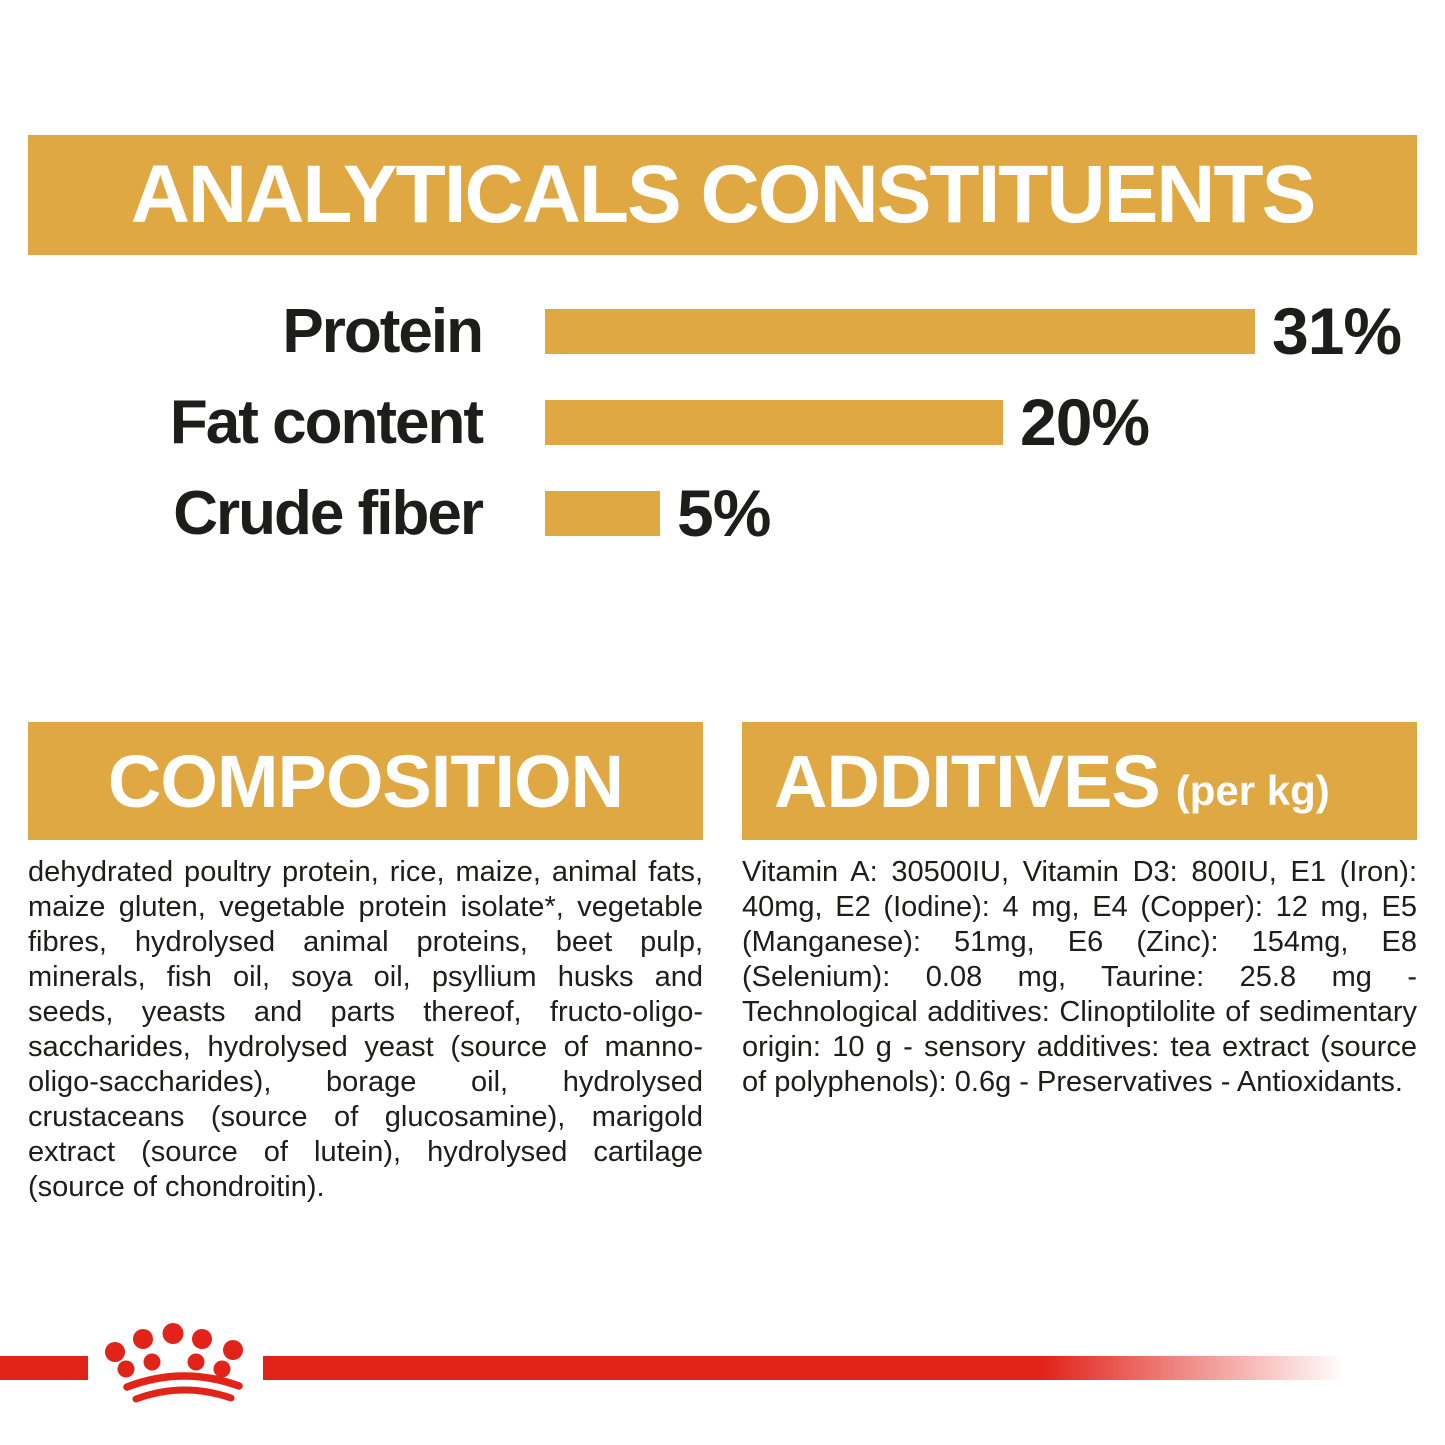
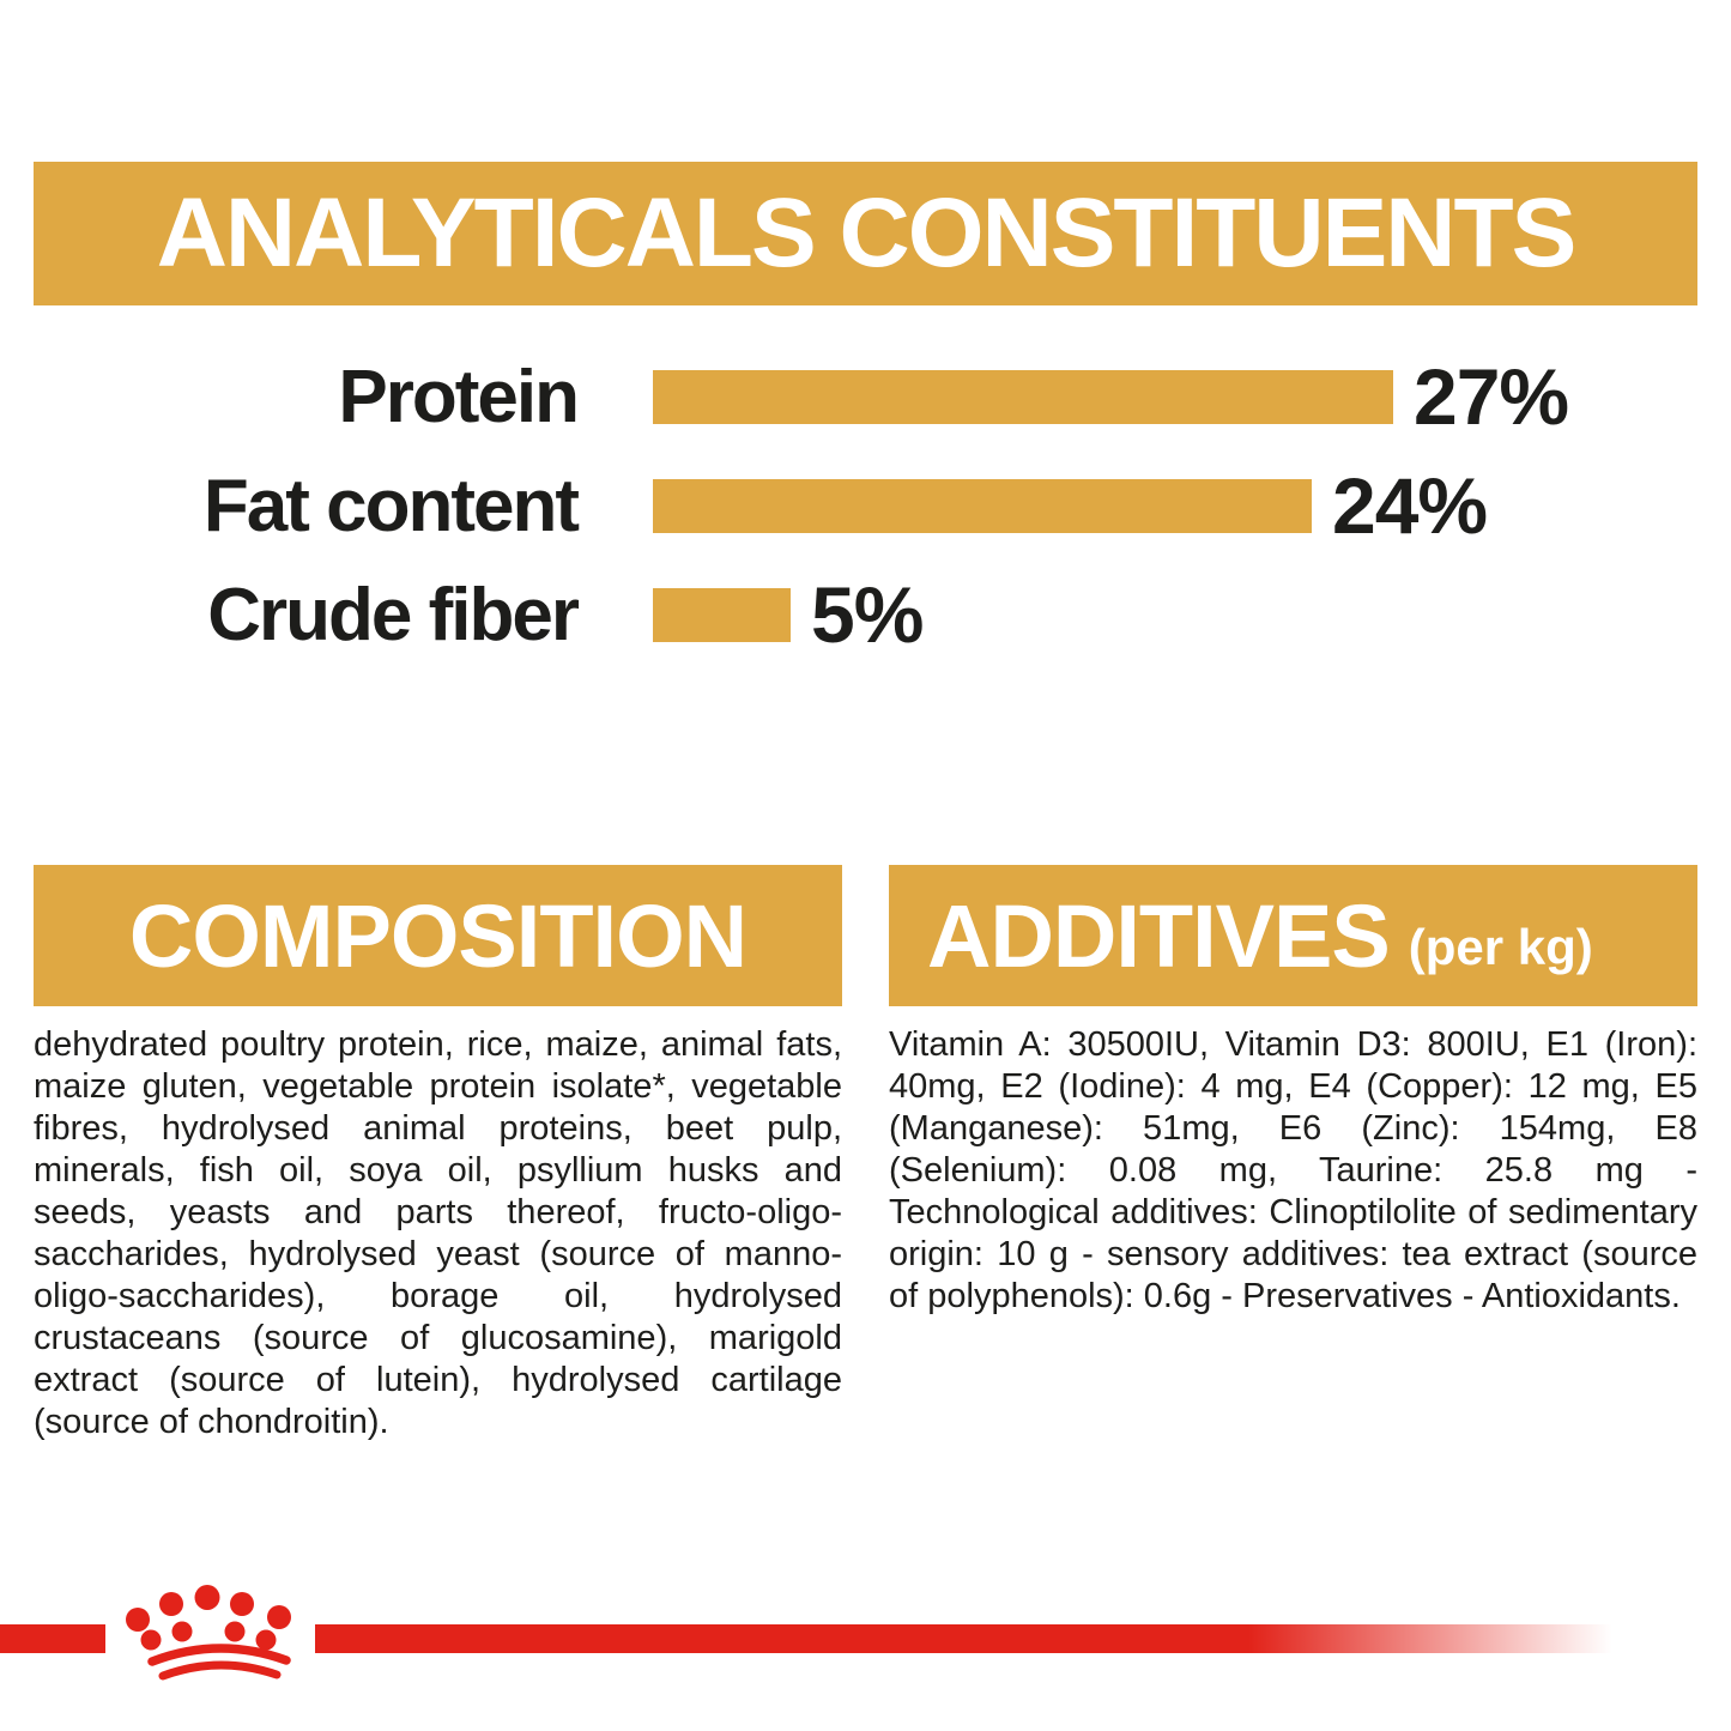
Protein: 31% -> 27%
Fat content: 20% -> 24%
